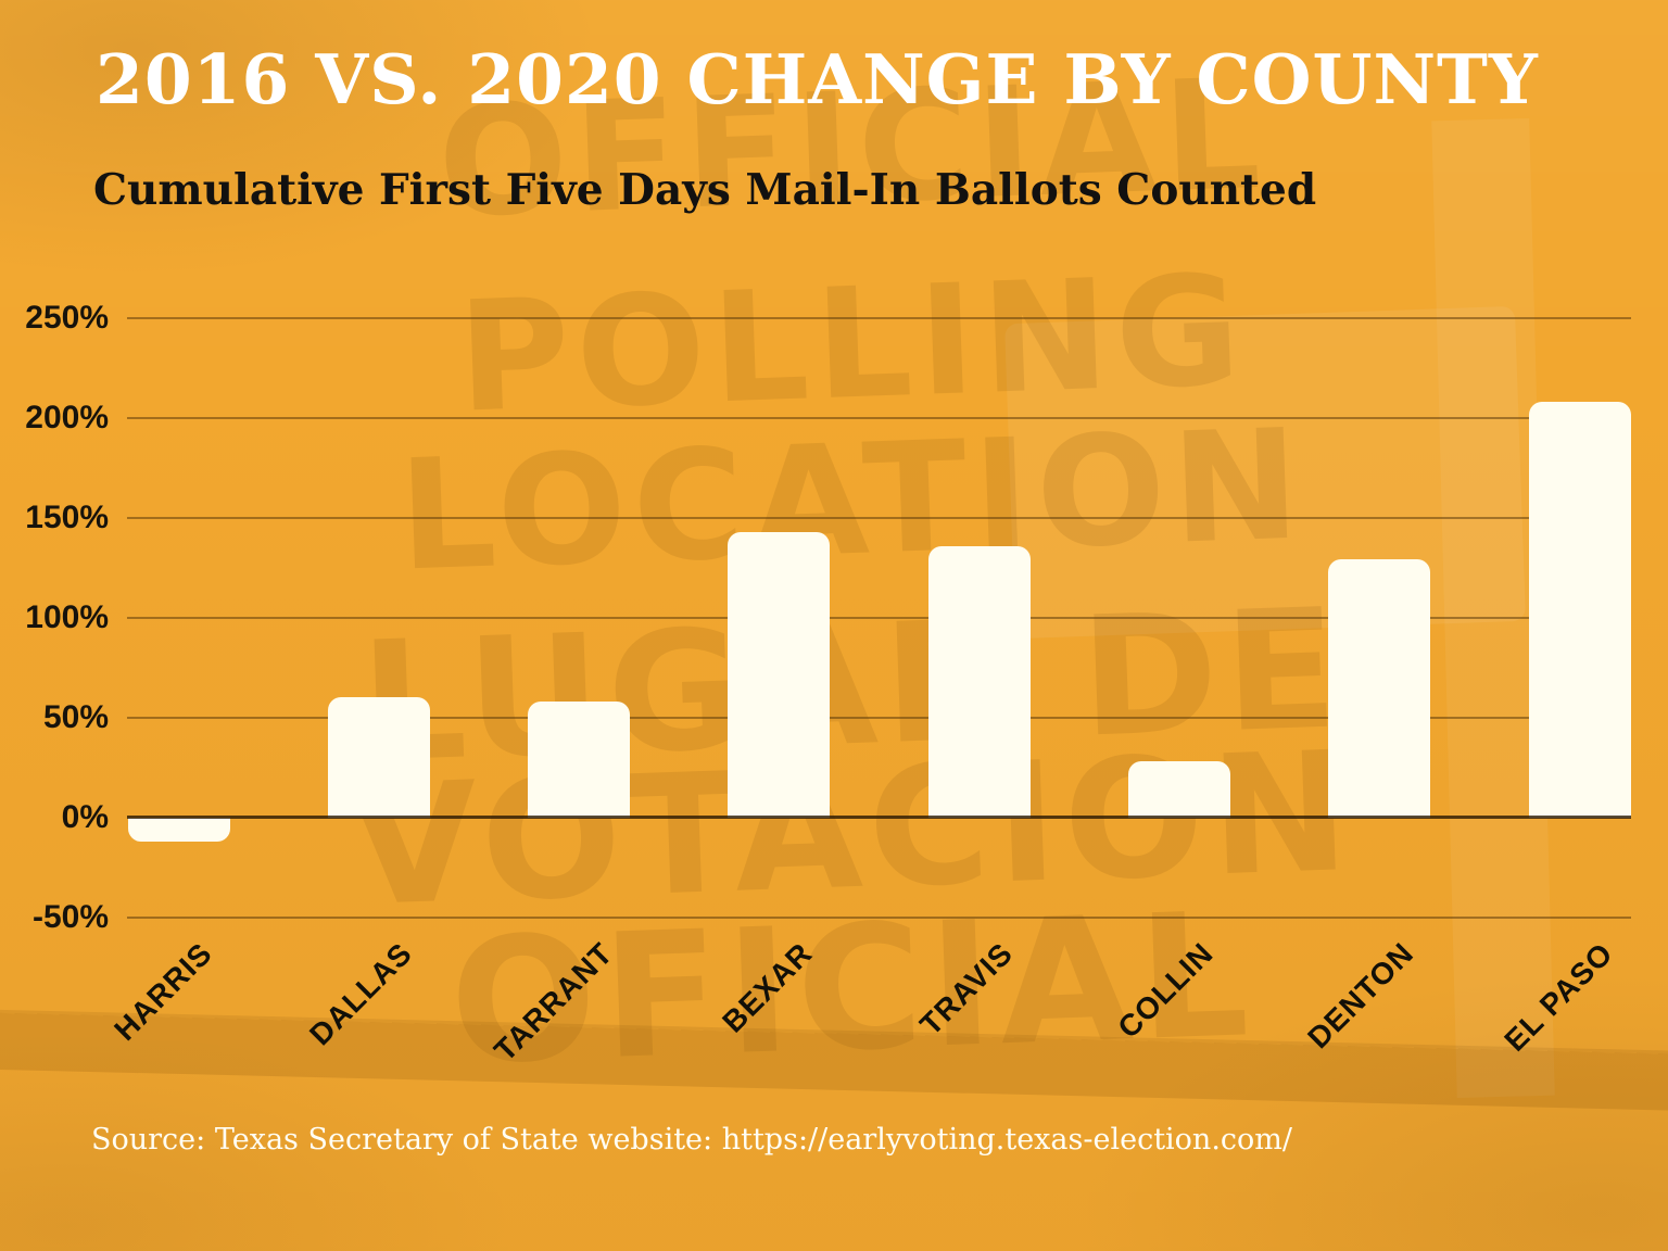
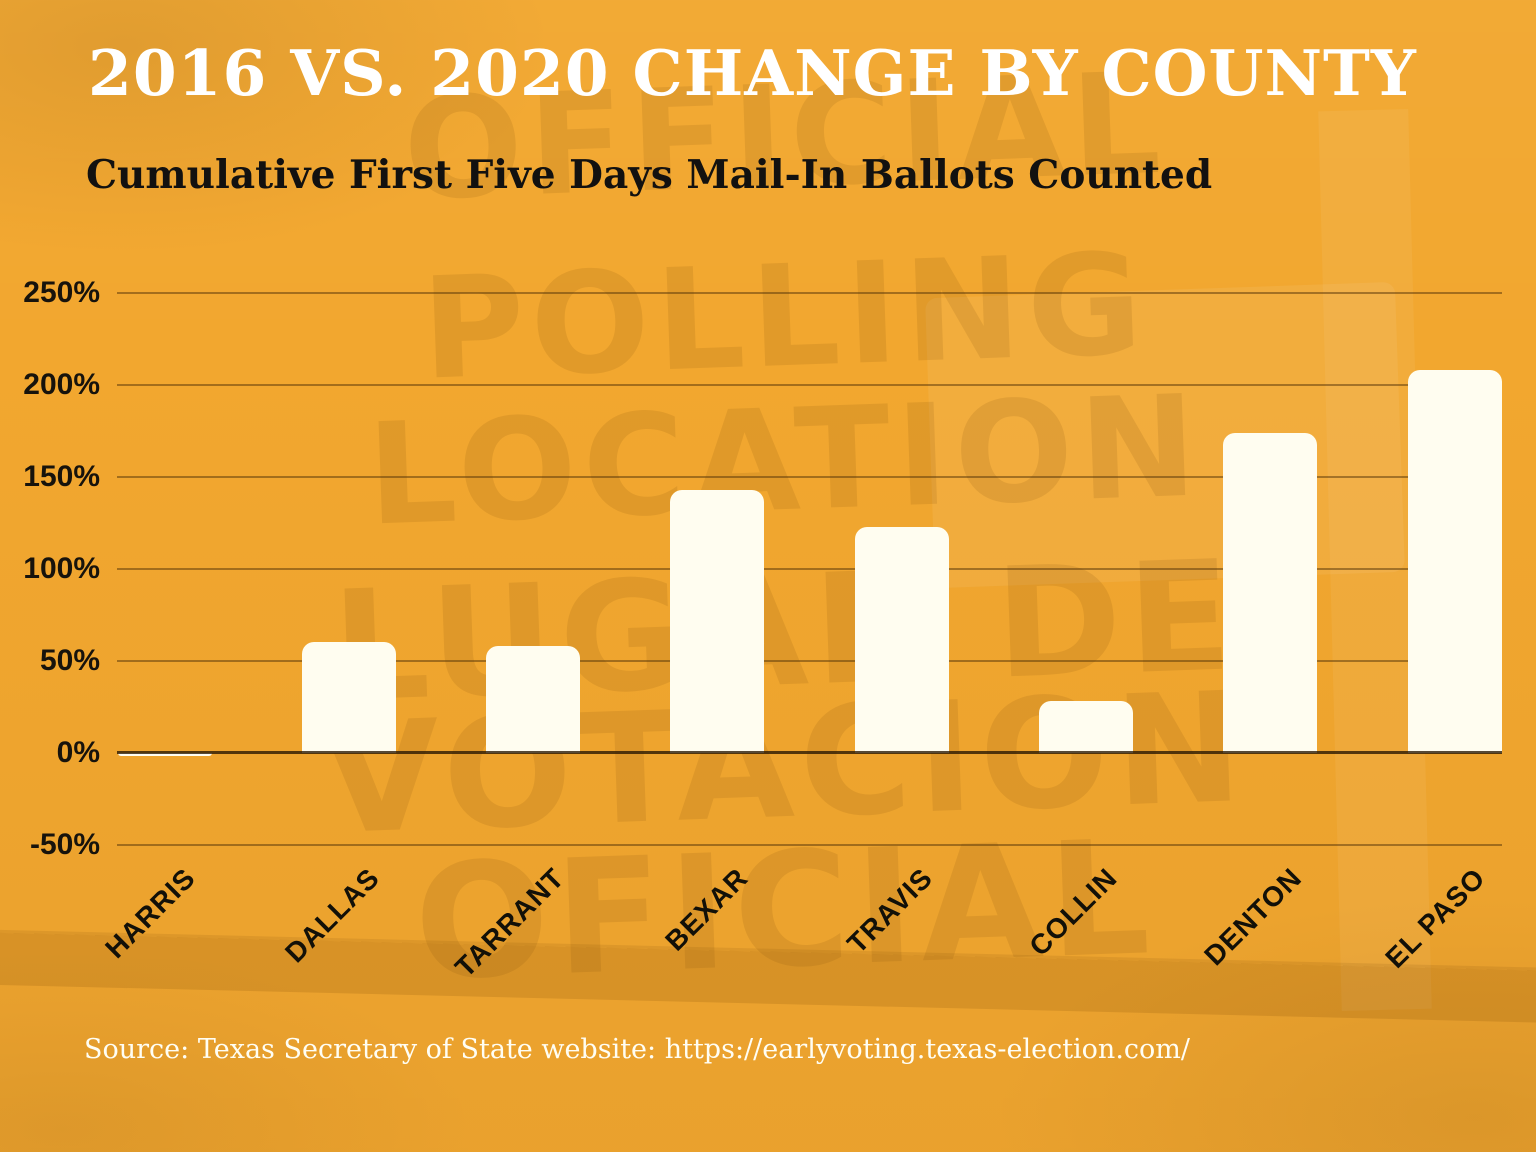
HARRIS: -12% -> -2%
TRAVIS: 136% -> 123%
DENTON: 129% -> 174%
